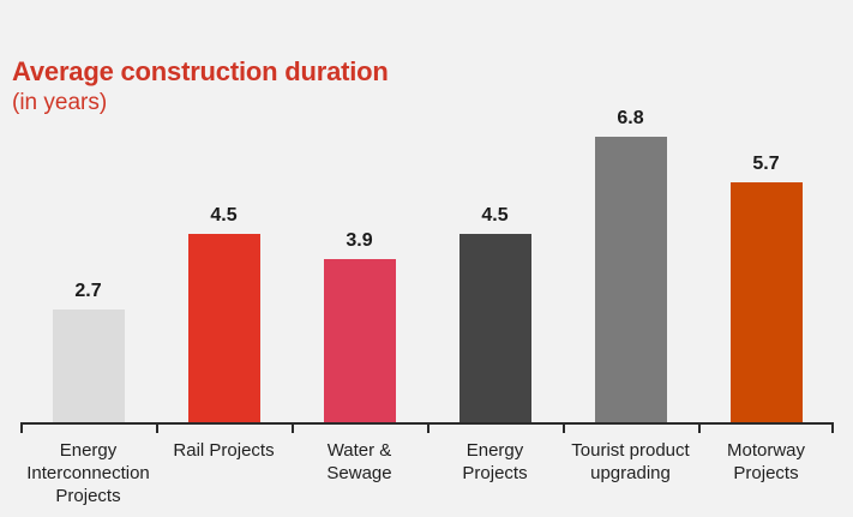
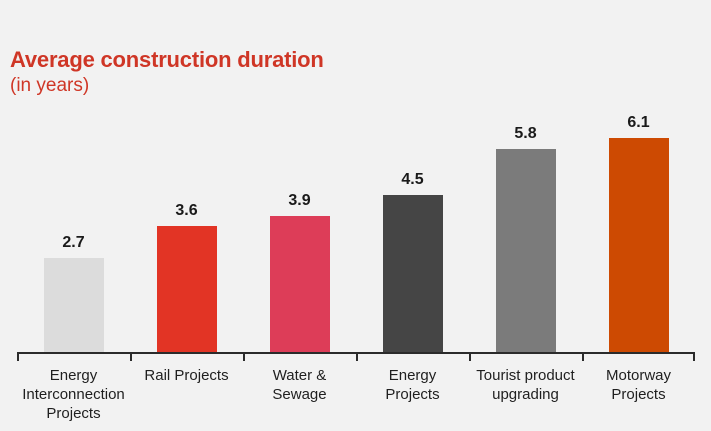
Rail Projects: 4.5 -> 3.6
Tourist product upgrading: 6.8 -> 5.8
Motorway Projects: 5.7 -> 6.1
